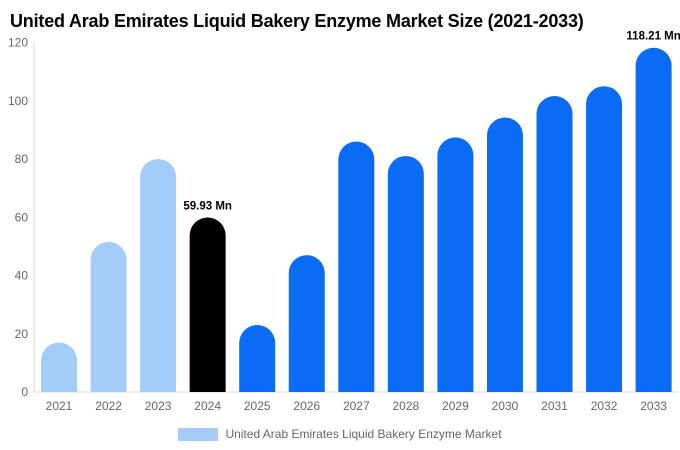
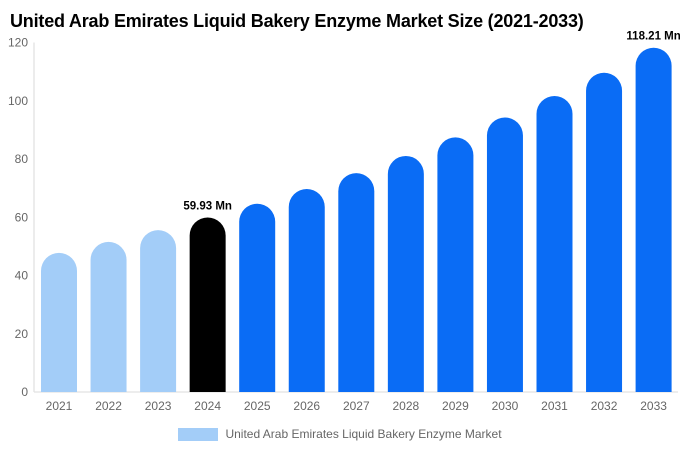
2021: 17 -> 48
2023: 80 -> 56
2025: 23 -> 65
2026: 47 -> 70
2027: 86 -> 75
2032: 105 -> 110
